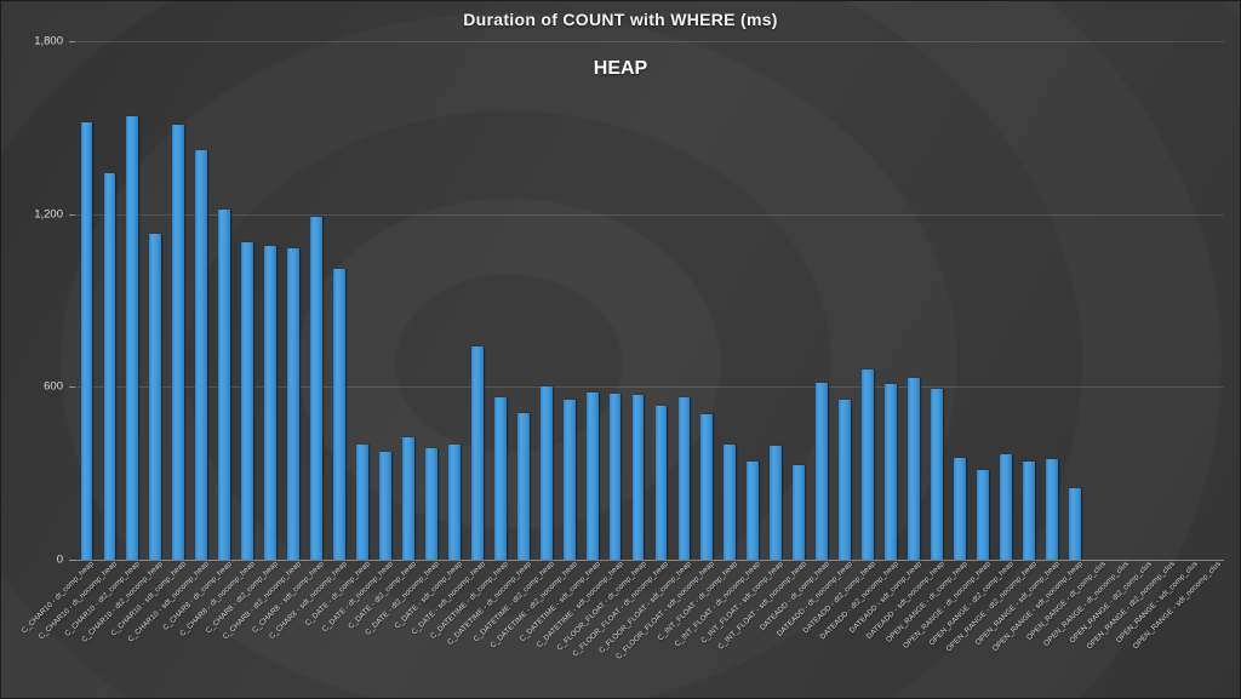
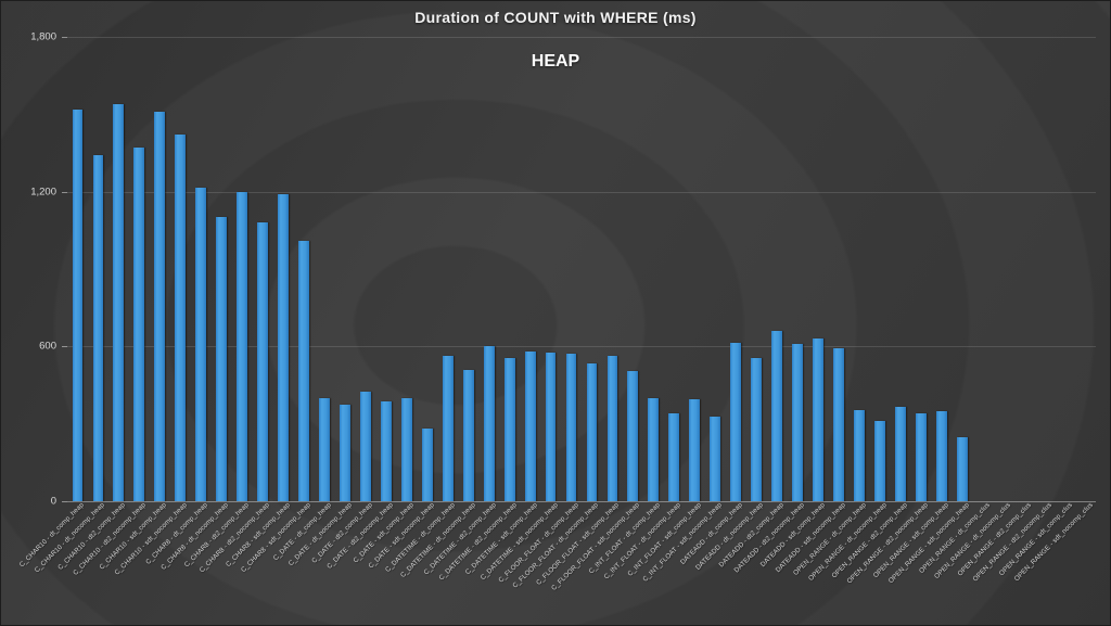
C_CHAR10 - dt2_nocomp_heap: 1130 -> 1370
C_CHAR8 - dt2_comp_heap: 1090 -> 1200
C_DATE - sdt_nocomp_heap: 740 -> 280
